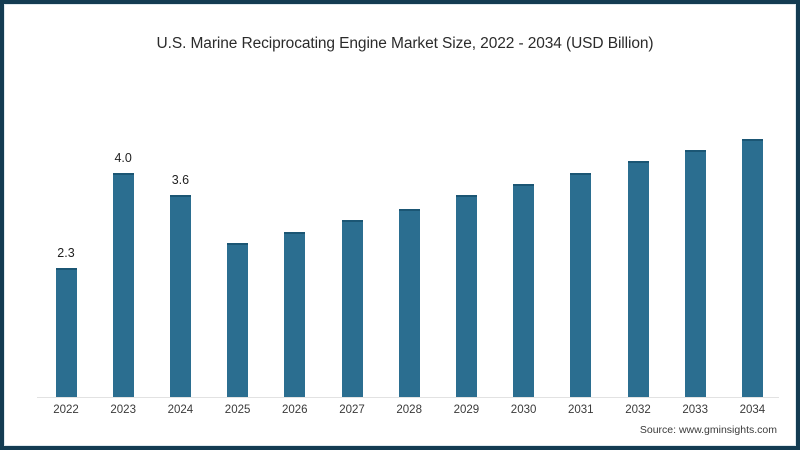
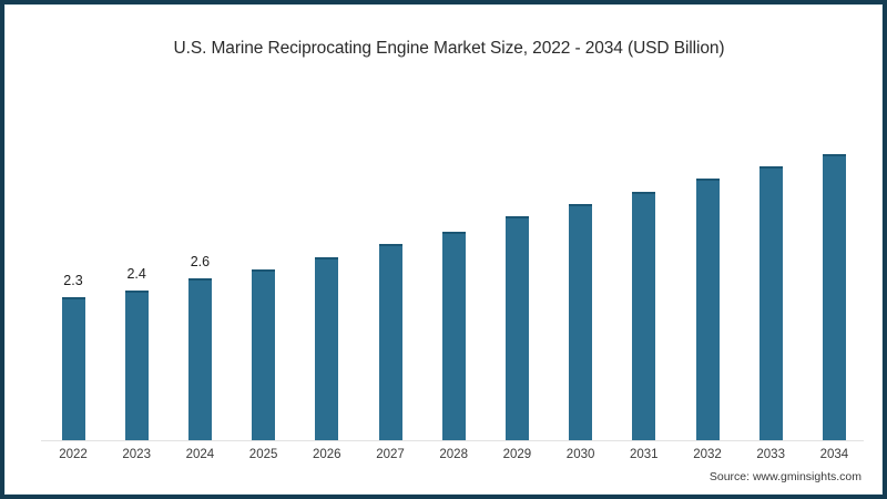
2023: 4.0 -> 2.4
2024: 3.6 -> 2.6
